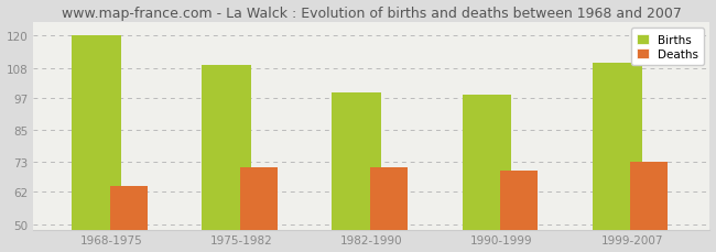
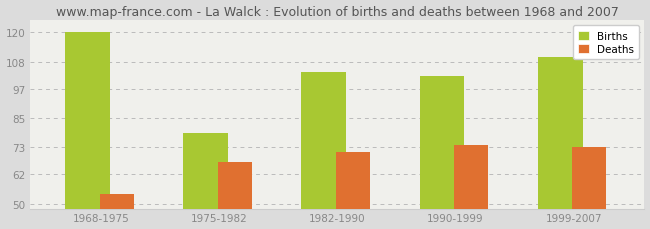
Deaths/1968-1975: 64 -> 54
Births/1975-1982: 109 -> 79
Deaths/1975-1982: 71 -> 67
Births/1982-1990: 99 -> 104
Births/1990-1999: 98 -> 102
Deaths/1990-1999: 70 -> 74
